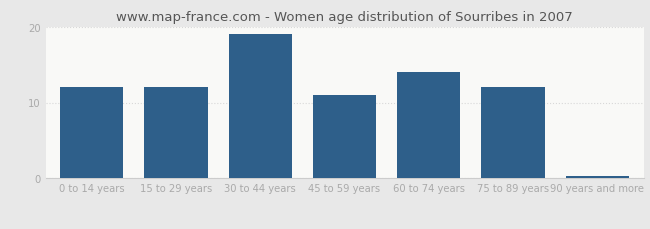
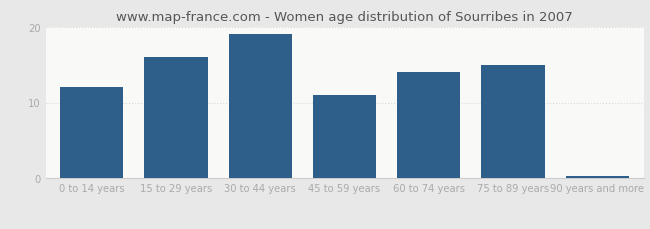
15 to 29 years: 12.0 -> 16.0
75 to 89 years: 12.0 -> 15.0
